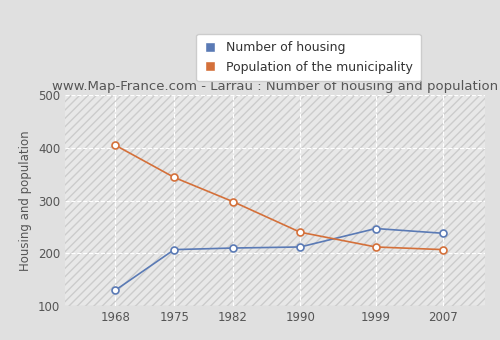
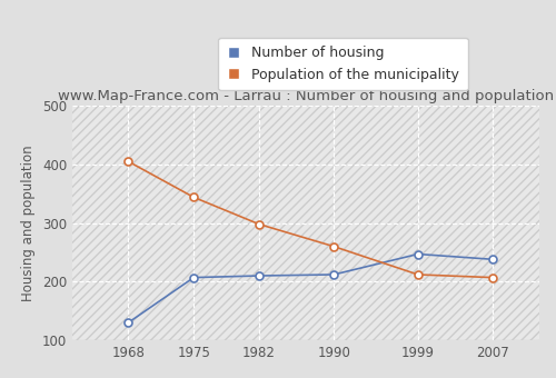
Population of the municipality/1990: 240 -> 260
